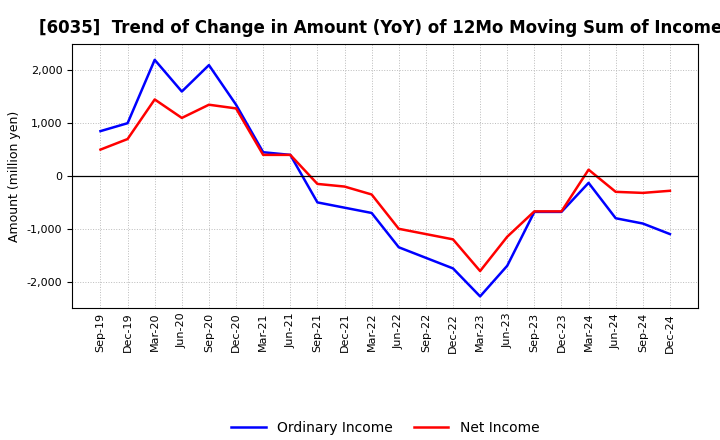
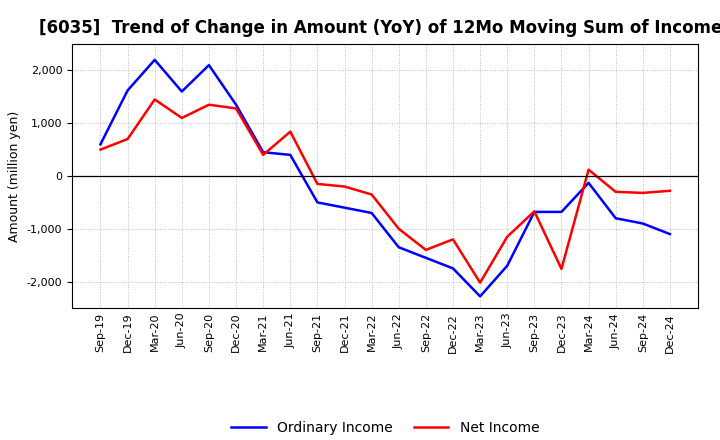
Ordinary Income/Sep-19: 850 -> 600
Ordinary Income/Dec-19: 1,000 -> 1,620
Net Income/Jun-21: 400 -> 840
Net Income/Sep-22: -1,100 -> -1,400
Net Income/Mar-23: -1,800 -> -2,020
Net Income/Dec-23: -670 -> -1,760
